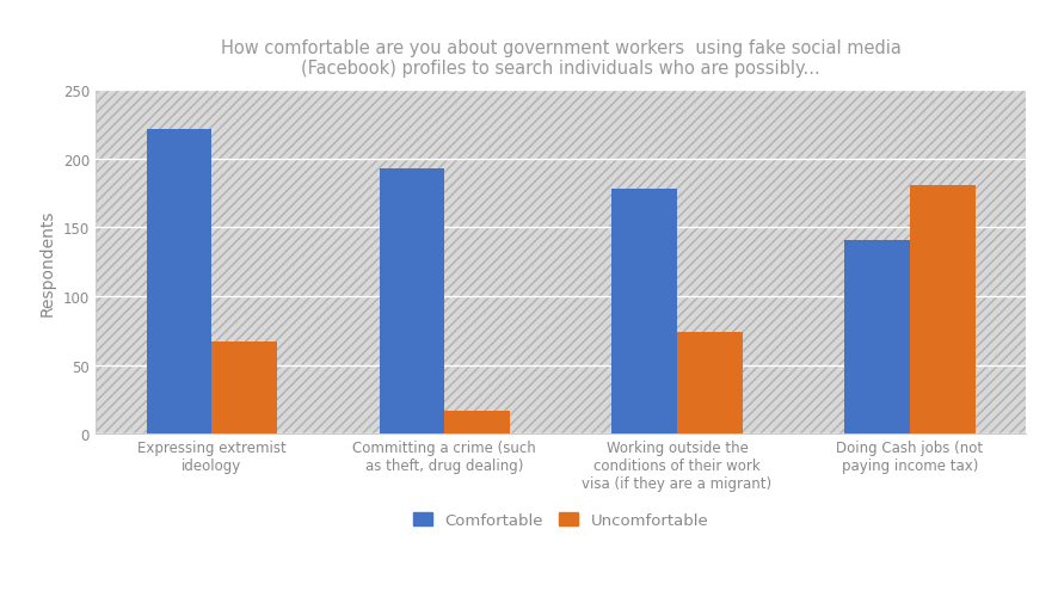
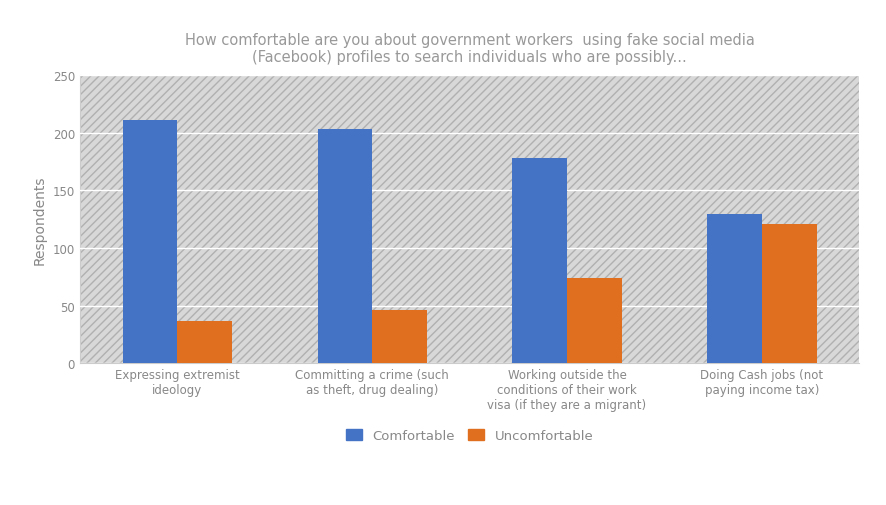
Comfortable/Expressing extremist ideology: 221 -> 211
Uncomfortable/Expressing extremist ideology: 67 -> 37
Comfortable/Committing a crime (such as theft, drug dealing): 193 -> 203
Uncomfortable/Committing a crime (such as theft, drug dealing): 17 -> 46
Comfortable/Doing Cash jobs (not paying income tax): 141 -> 129
Uncomfortable/Doing Cash jobs (not paying income tax): 181 -> 121
